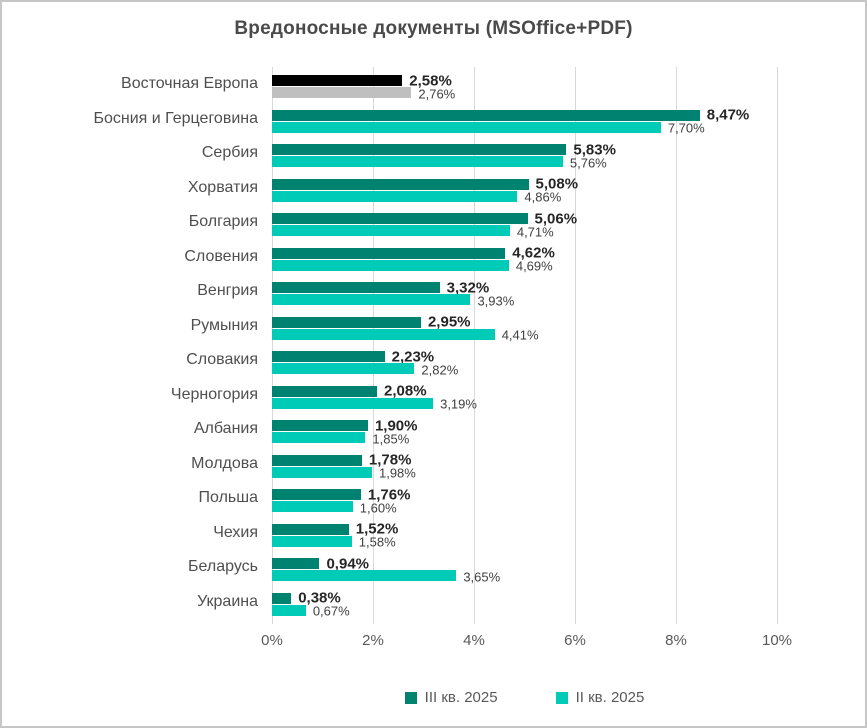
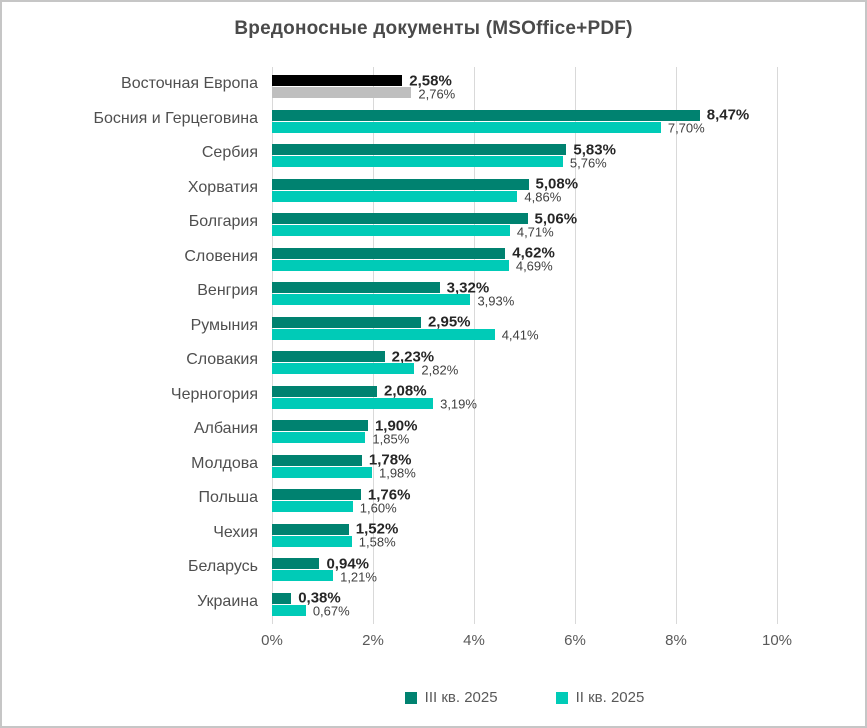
II кв. 2025/Беларусь: 3,65% -> 1,21%
